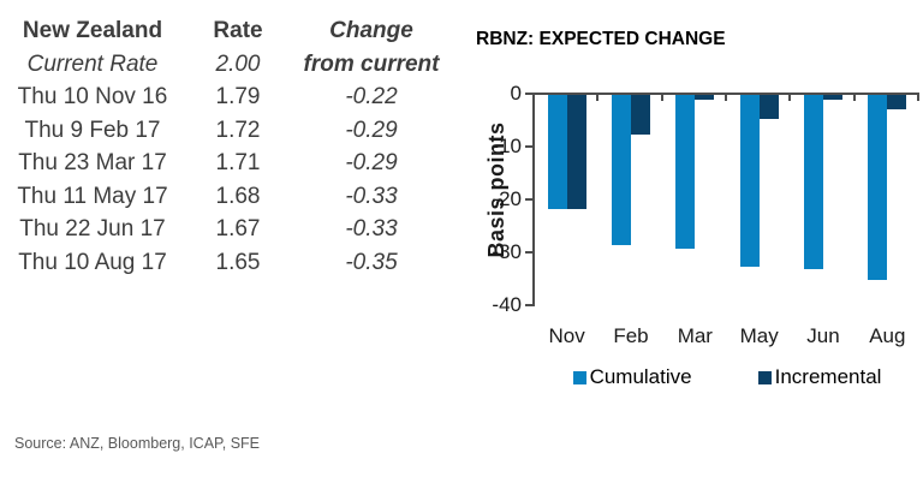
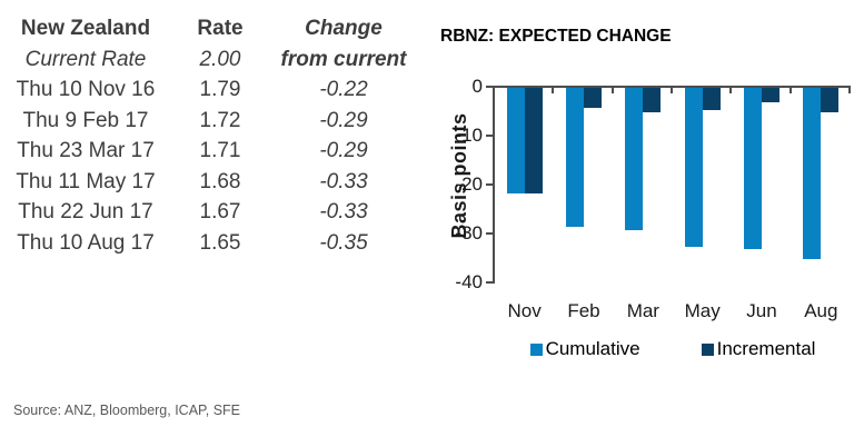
Incremental/Feb: -8 -> -4
Incremental/Mar: -1 -> -5
Incremental/Jun: -1 -> -3
Incremental/Aug: -3 -> -5
